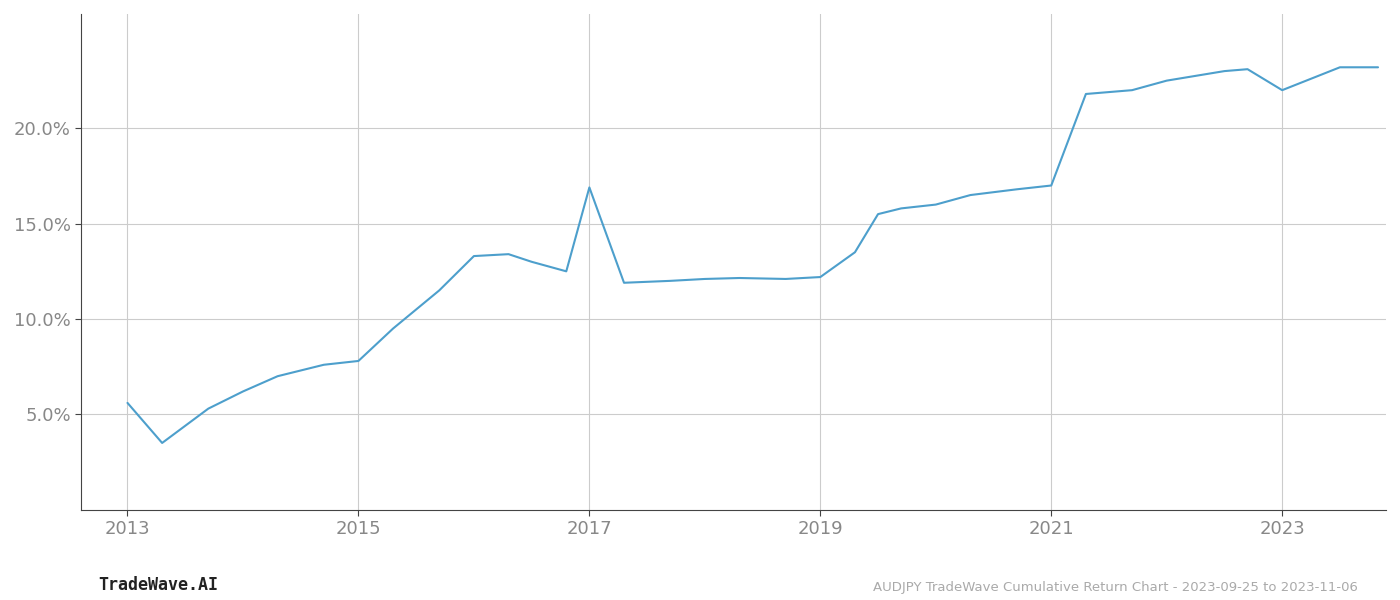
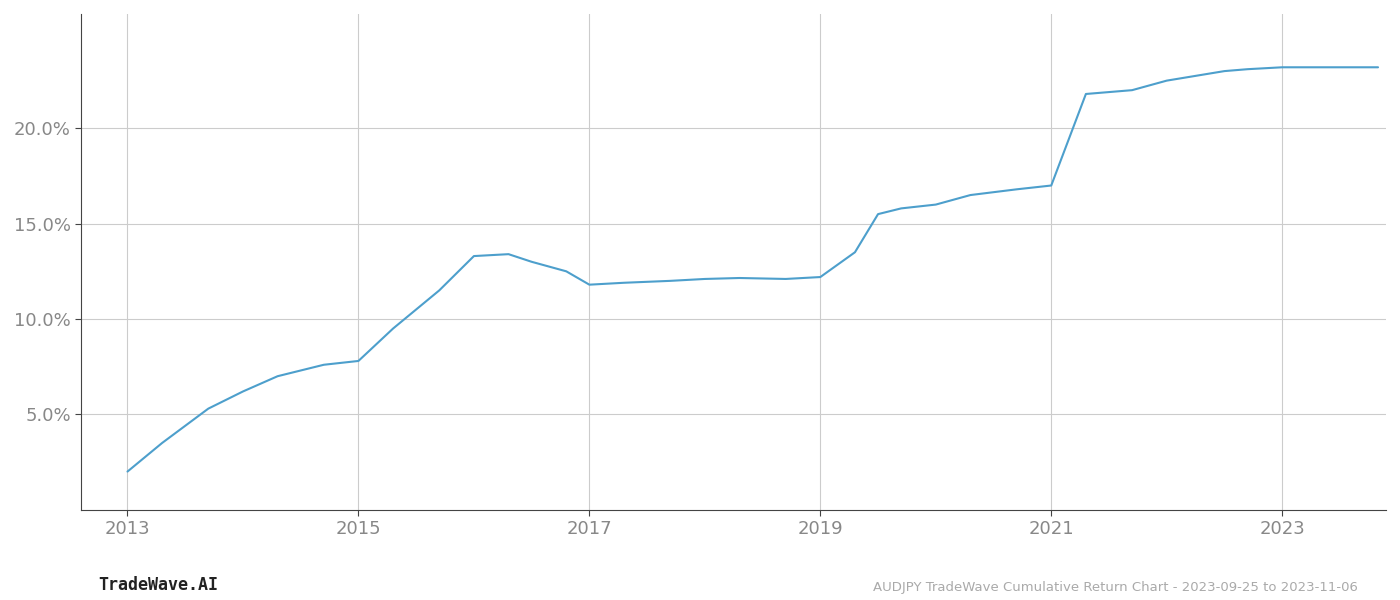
2013: 5.6% -> 2.0%
2017: 16.9% -> 11.8%
2023: 22.0% -> 23.2%
